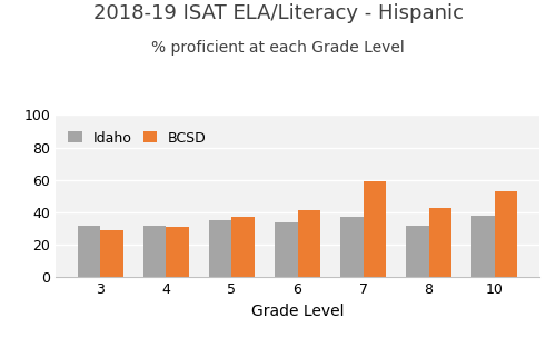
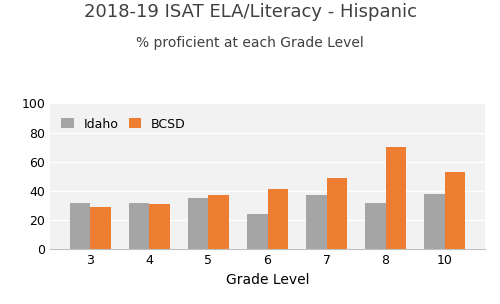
Idaho/6: 34 -> 24
BCSD/7: 59 -> 49
BCSD/8: 43 -> 70
